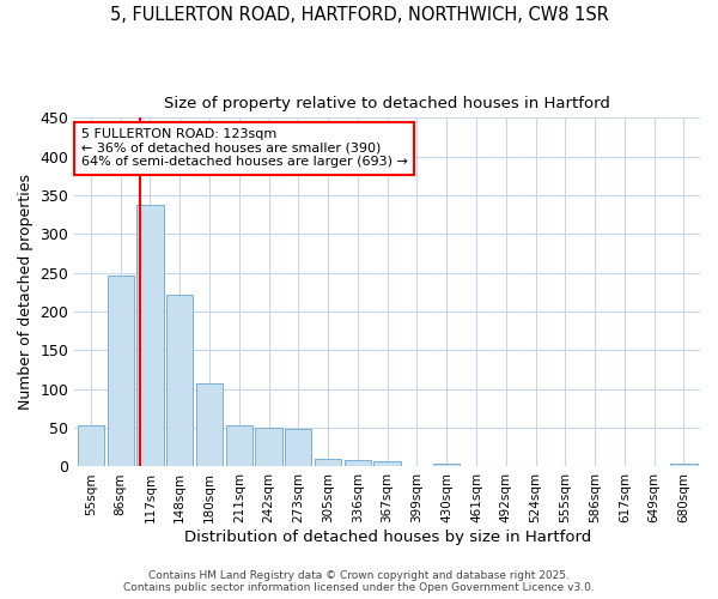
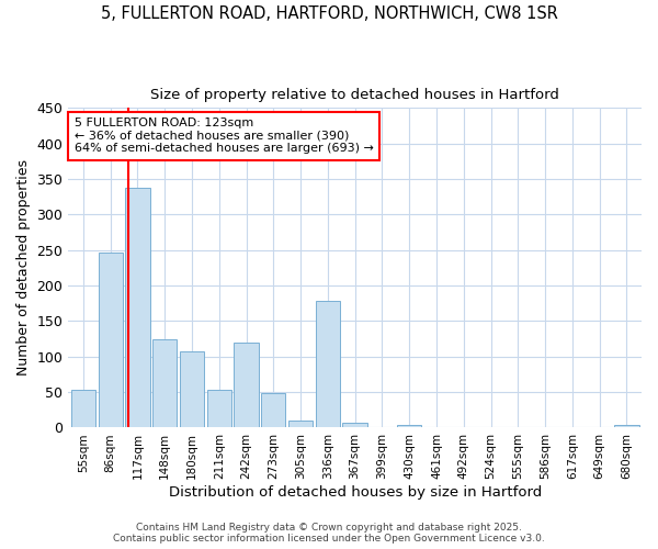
148sqm: 222 -> 124
242sqm: 50 -> 120
336sqm: 9 -> 178
